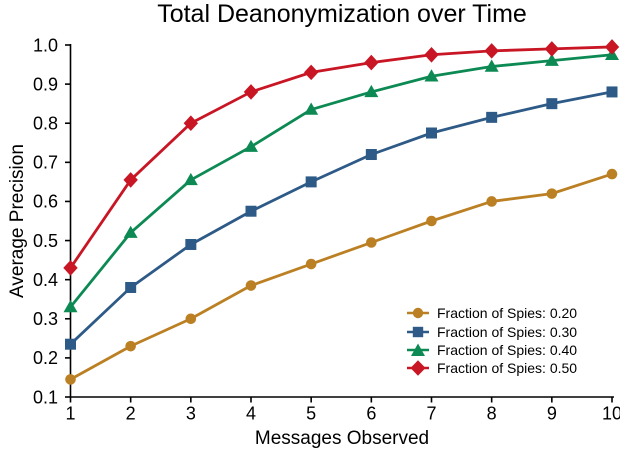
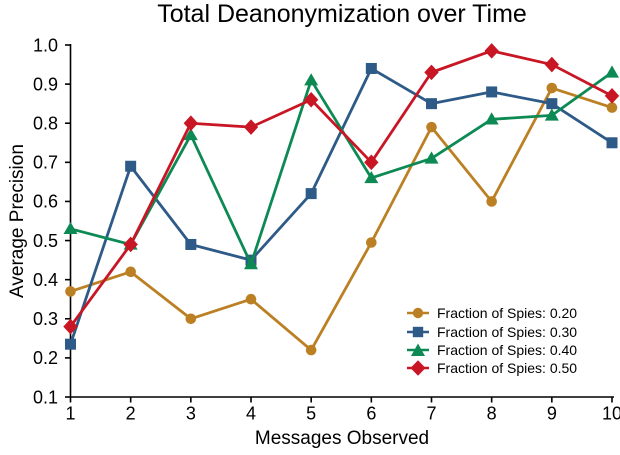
Fraction of Spies: 0.20/1: 0.14 -> 0.37
Fraction of Spies: 0.40/1: 0.33 -> 0.53
Fraction of Spies: 0.50/1: 0.43 -> 0.28
Fraction of Spies: 0.20/2: 0.23 -> 0.42
Fraction of Spies: 0.30/2: 0.38 -> 0.69
Fraction of Spies: 0.40/2: 0.52 -> 0.49
Fraction of Spies: 0.50/2: 0.66 -> 0.49
Fraction of Spies: 0.40/3: 0.66 -> 0.77
Fraction of Spies: 0.20/4: 0.39 -> 0.35
Fraction of Spies: 0.30/4: 0.57 -> 0.45
Fraction of Spies: 0.40/4: 0.74 -> 0.44
Fraction of Spies: 0.50/4: 0.88 -> 0.79
Fraction of Spies: 0.20/5: 0.44 -> 0.22
Fraction of Spies: 0.30/5: 0.65 -> 0.62
Fraction of Spies: 0.40/5: 0.83 -> 0.91
Fraction of Spies: 0.50/5: 0.93 -> 0.86
Fraction of Spies: 0.30/6: 0.72 -> 0.94
Fraction of Spies: 0.40/6: 0.88 -> 0.66
Fraction of Spies: 0.50/6: 0.95 -> 0.70
Fraction of Spies: 0.20/7: 0.55 -> 0.79
Fraction of Spies: 0.30/7: 0.78 -> 0.85
Fraction of Spies: 0.40/7: 0.92 -> 0.71
Fraction of Spies: 0.50/7: 0.97 -> 0.93
Fraction of Spies: 0.30/8: 0.81 -> 0.88
Fraction of Spies: 0.40/8: 0.94 -> 0.81
Fraction of Spies: 0.20/9: 0.62 -> 0.89
Fraction of Spies: 0.40/9: 0.96 -> 0.82
Fraction of Spies: 0.50/9: 0.99 -> 0.95
Fraction of Spies: 0.20/10: 0.67 -> 0.84
Fraction of Spies: 0.30/10: 0.88 -> 0.75
Fraction of Spies: 0.40/10: 0.97 -> 0.93
Fraction of Spies: 0.50/10: 0.99 -> 0.87
